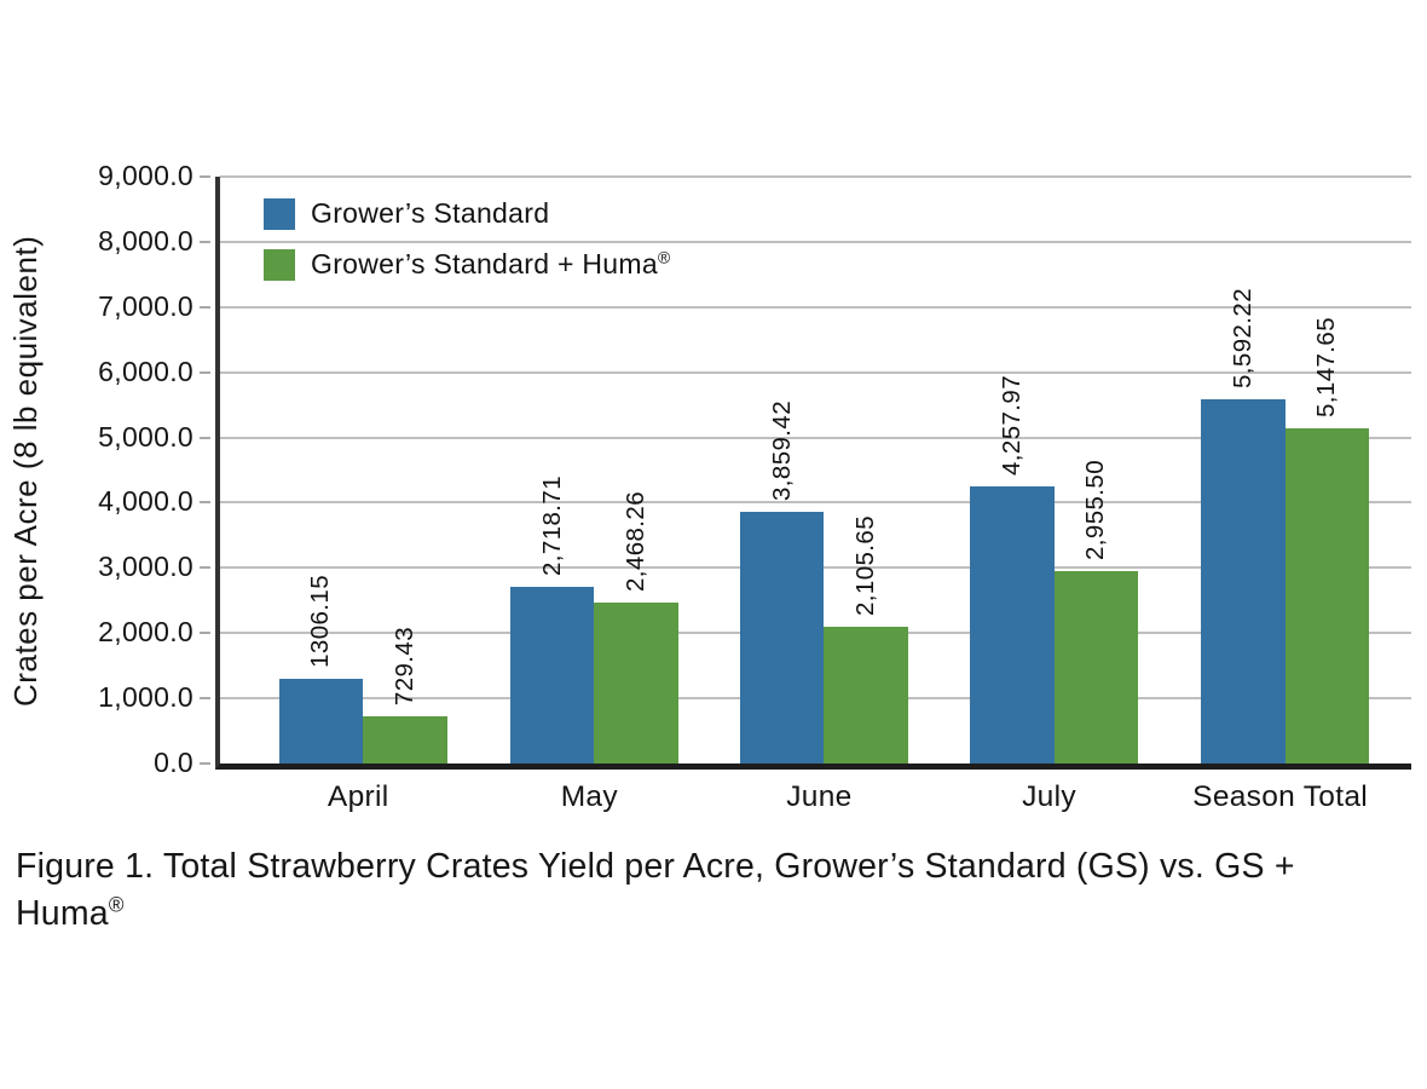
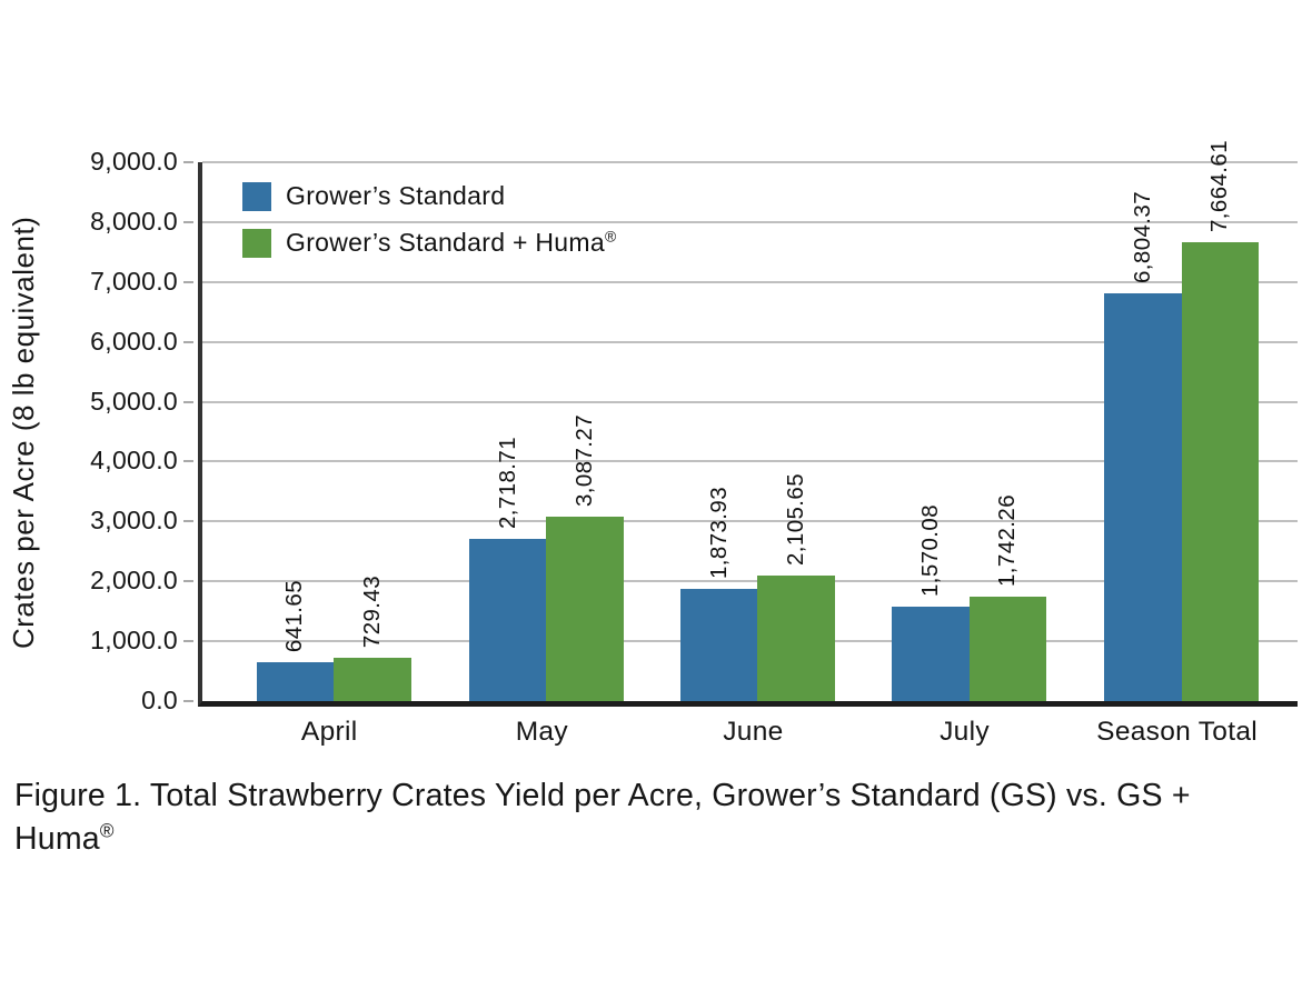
Grower’s Standard/April: 1306.15 -> 641.65
Grower’s Standard + Huma®/May: 2,468.26 -> 3,087.27
Grower’s Standard/June: 3,859.42 -> 1,873.93
Grower’s Standard/July: 4,257.97 -> 1,570.08
Grower’s Standard + Huma®/July: 2,955.50 -> 1,742.26
Grower’s Standard/Season Total: 5,592.22 -> 6,804.37
Grower’s Standard + Huma®/Season Total: 5,147.65 -> 7,664.61
